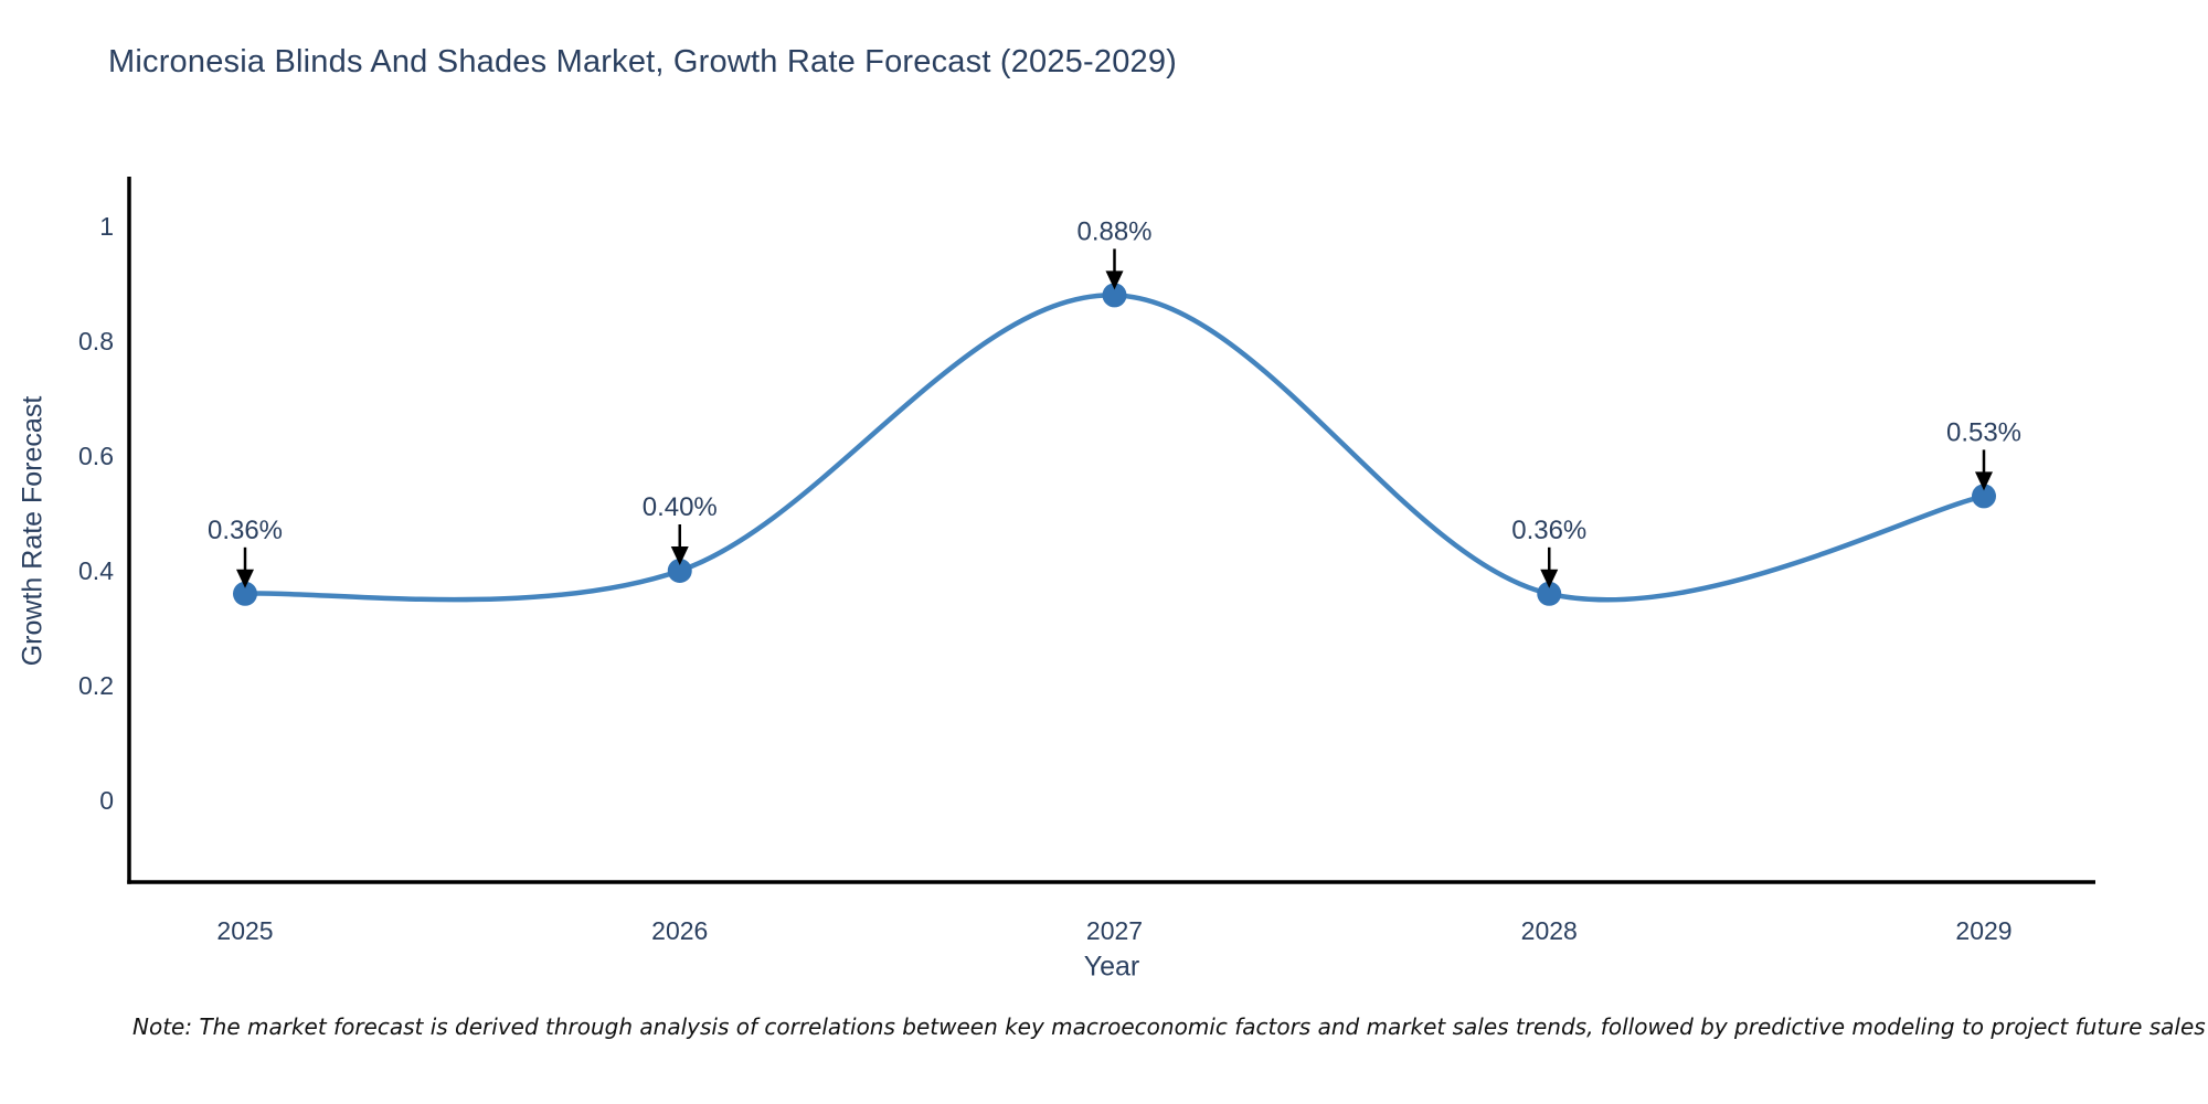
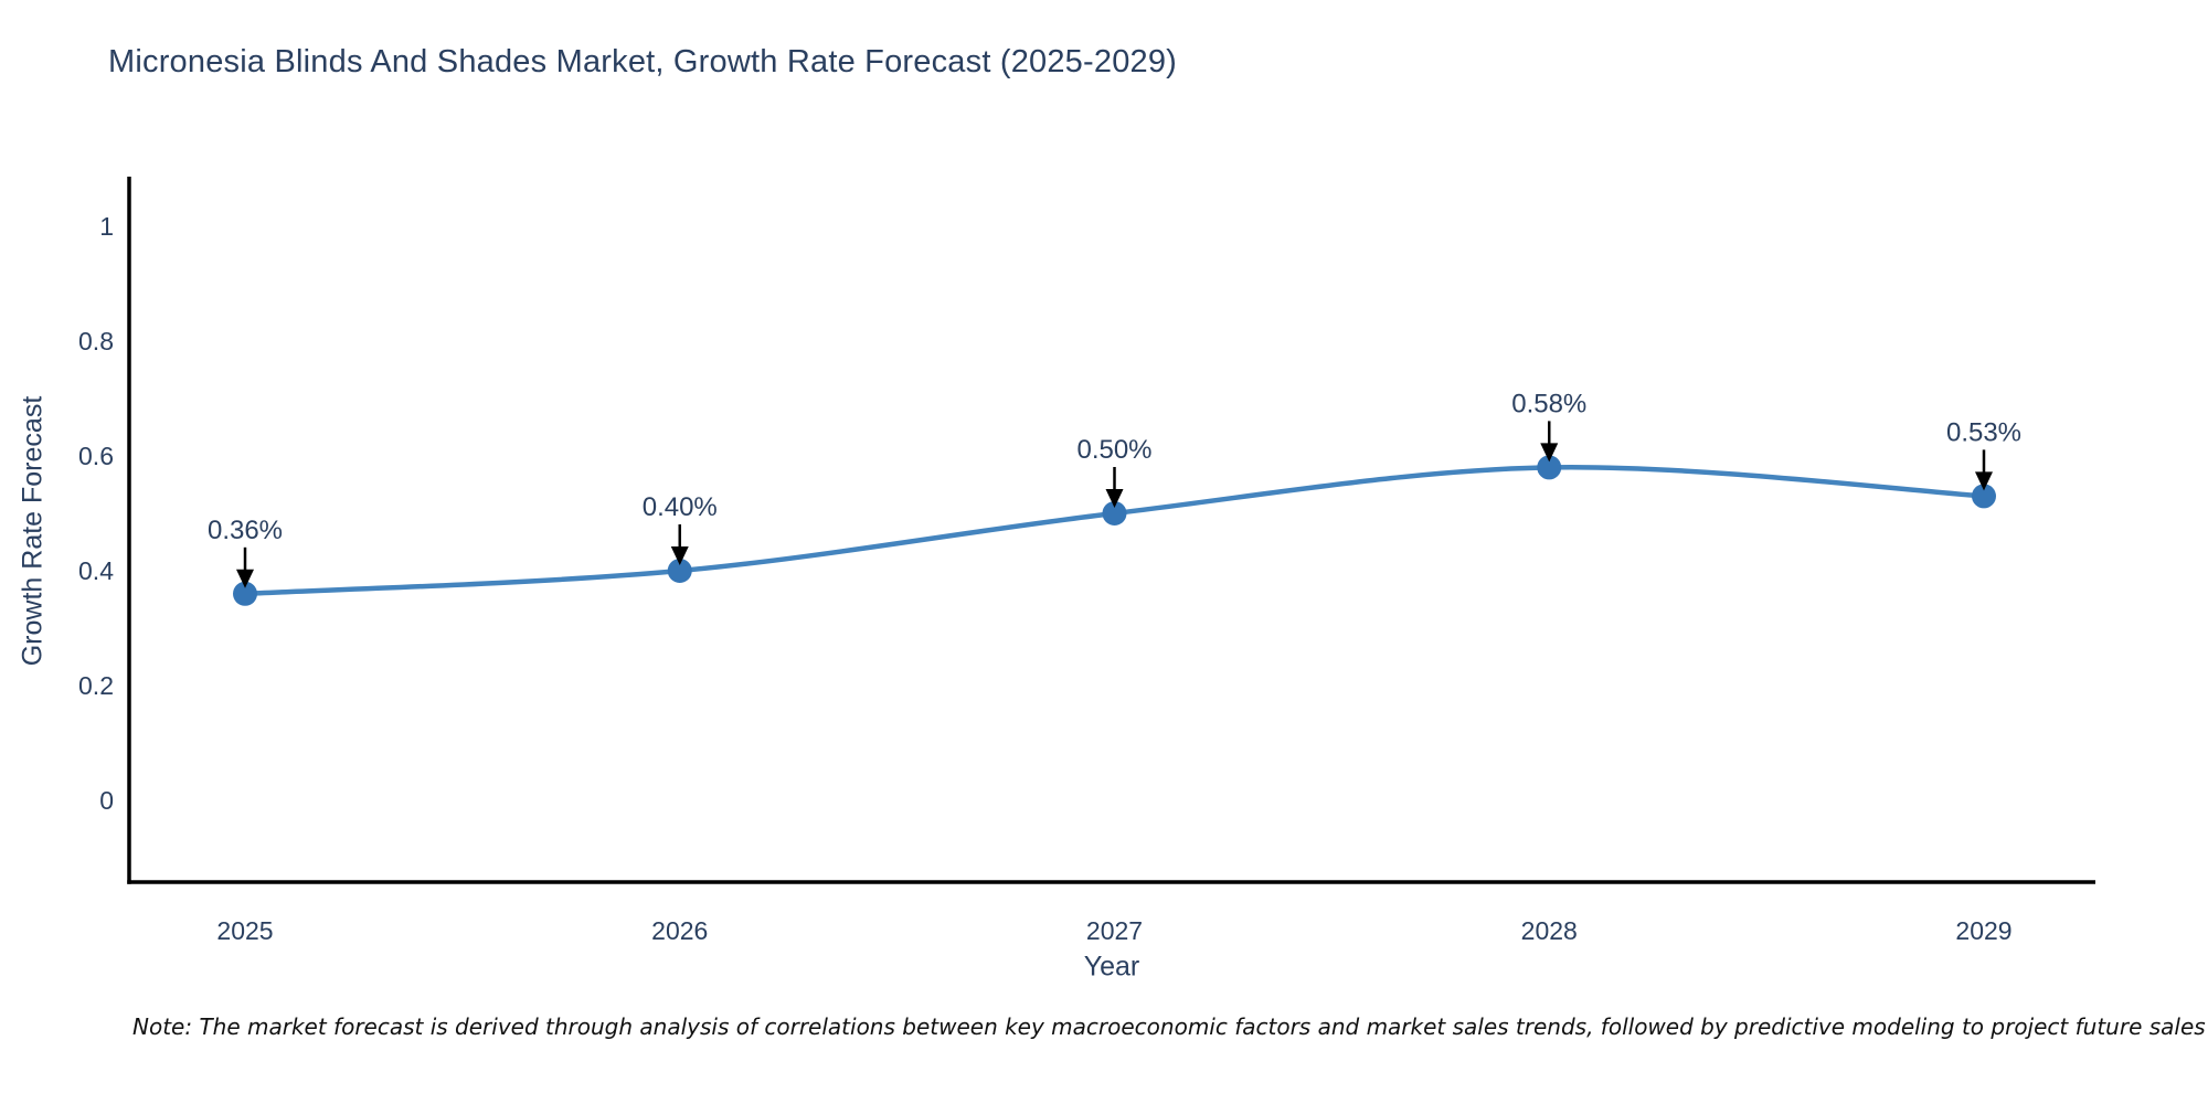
2027: 0.88% -> 0.50%
2028: 0.36% -> 0.58%
